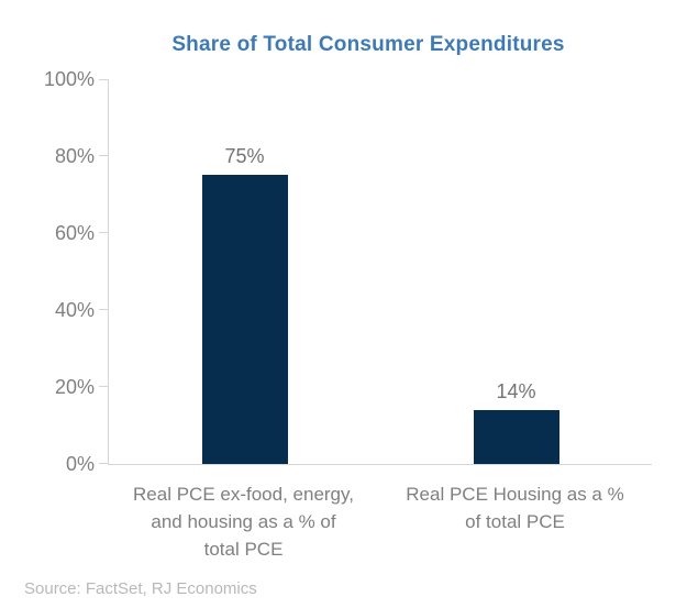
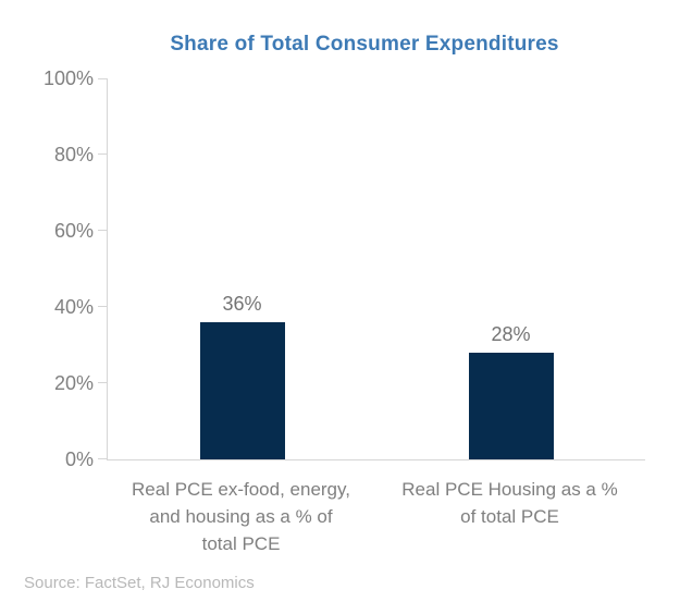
Real PCE ex-food, energy, and housing as a % of total PCE: 75% -> 36%
Real PCE Housing as a % of total PCE: 14% -> 28%
